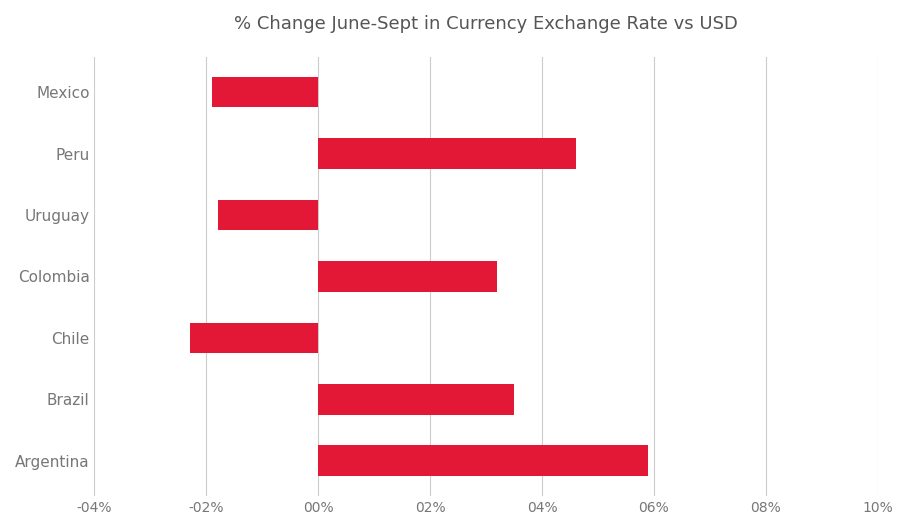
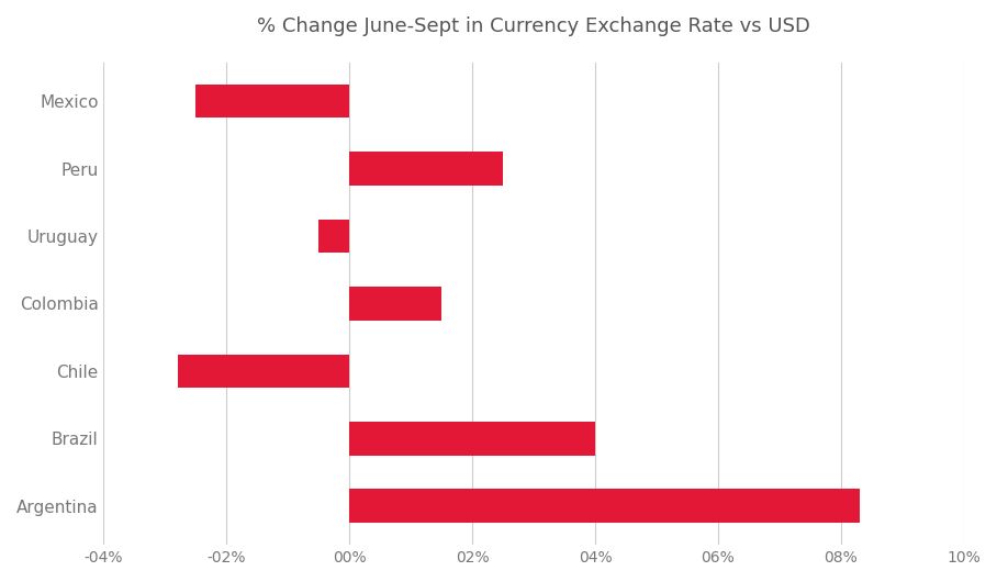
Mexico: -1.9% -> -2.5%
Peru: 4.6% -> 2.5%
Uruguay: -1.8% -> -0.5%
Colombia: 3.2% -> 1.5%
Chile: -2.3% -> -2.8%
Brazil: 3.5% -> 4.0%
Argentina: 5.9% -> 8.3%
